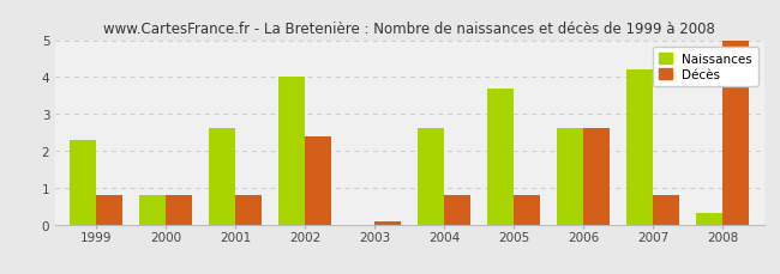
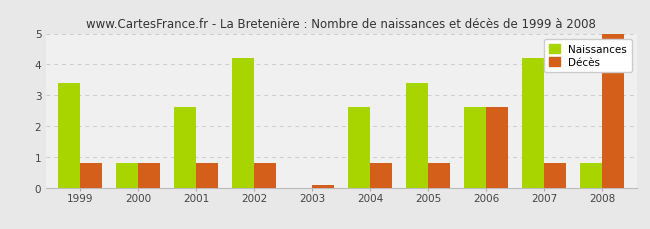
Naissances/1999: 2.3 -> 3.4
Naissances/2002: 4.0 -> 4.2
Décès/2002: 2.40 -> 0.80
Naissances/2005: 3.7 -> 3.4
Naissances/2008: 0.3 -> 0.8
